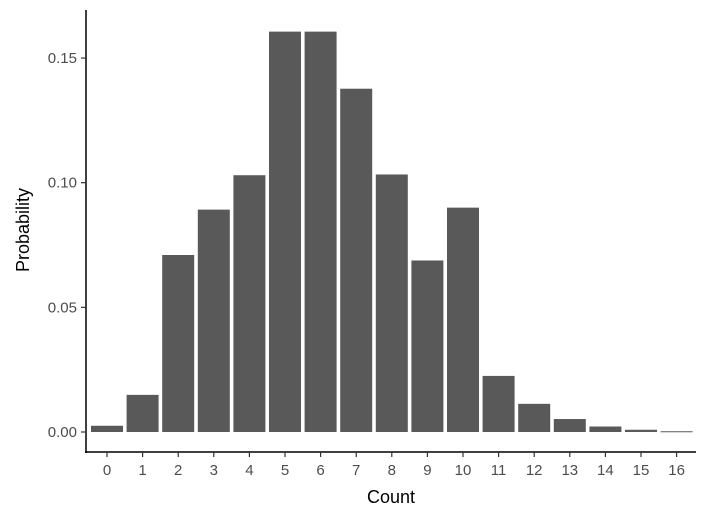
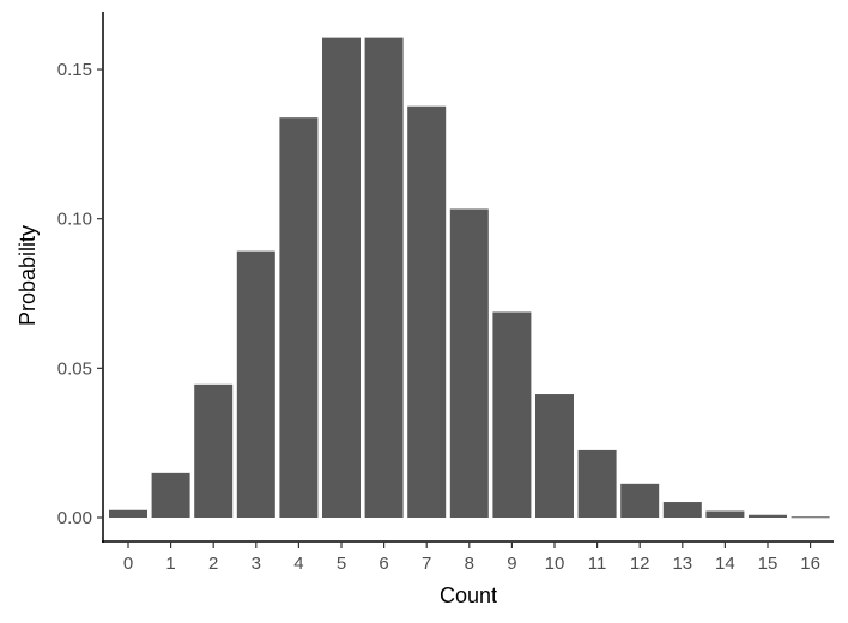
2: 0.071 -> 0.045
4: 0.103 -> 0.134
10: 0.090 -> 0.041
